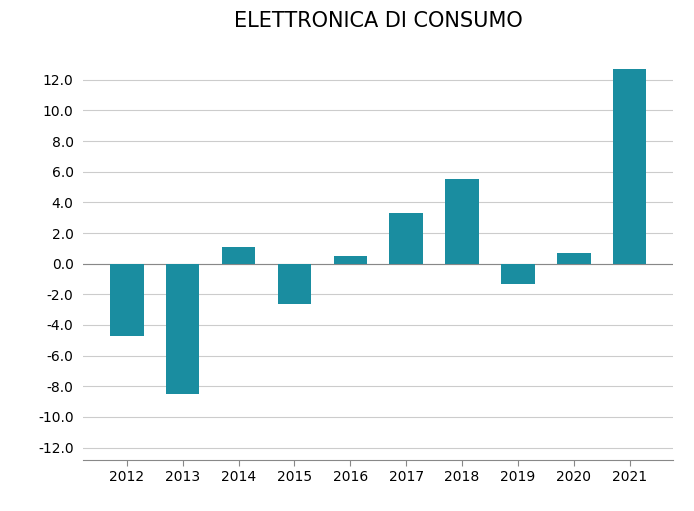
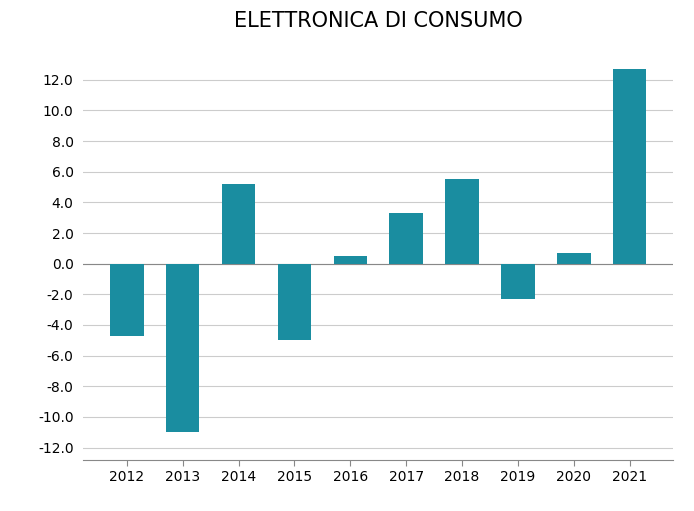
2013: -8.5 -> -11.0
2014: 1.1 -> 5.2
2015: -2.6 -> -5.0
2019: -1.3 -> -2.3
